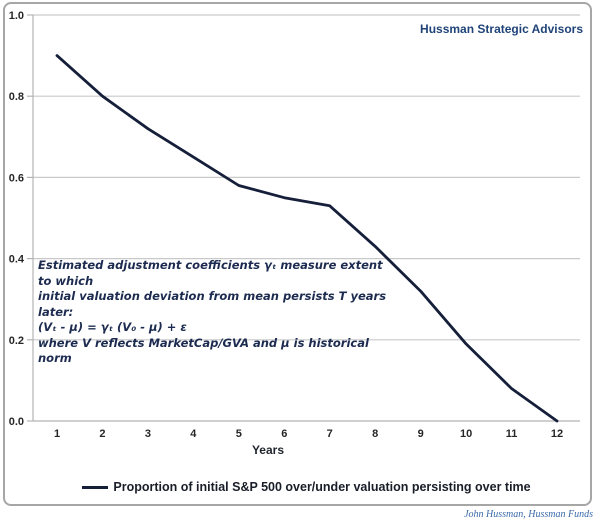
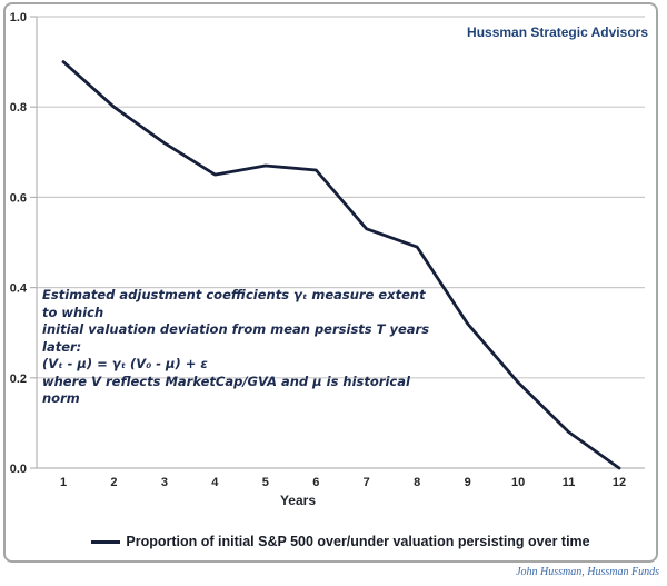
5: 0.58 -> 0.67
6: 0.55 -> 0.66
8: 0.43 -> 0.49
